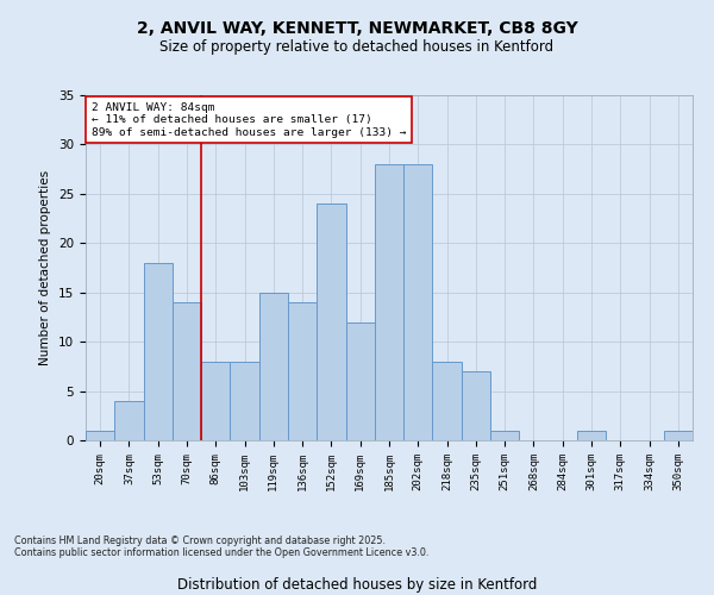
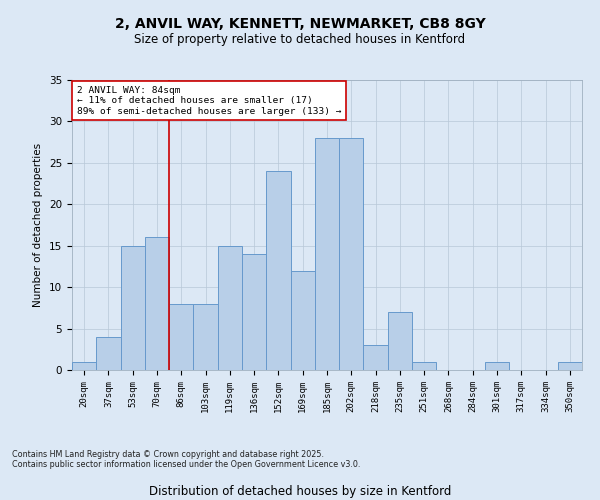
53sqm: 18 -> 15
70sqm: 14 -> 16
218sqm: 8 -> 3
